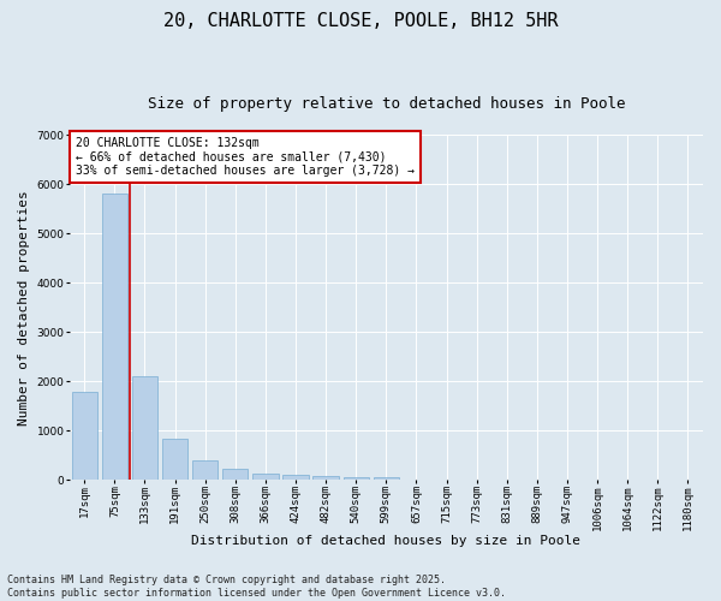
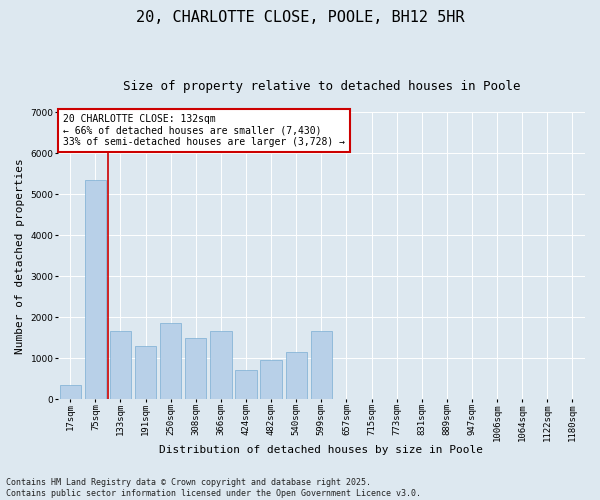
17sqm: 1780 -> 350
75sqm: 5820 -> 5350
133sqm: 2100 -> 1650
191sqm: 820 -> 1300
250sqm: 380 -> 1850
308sqm: 210 -> 1500
366sqm: 120 -> 1650
424sqm: 90 -> 700
482sqm: 60 -> 950
540sqm: 50 -> 1150
599sqm: 40 -> 1650
